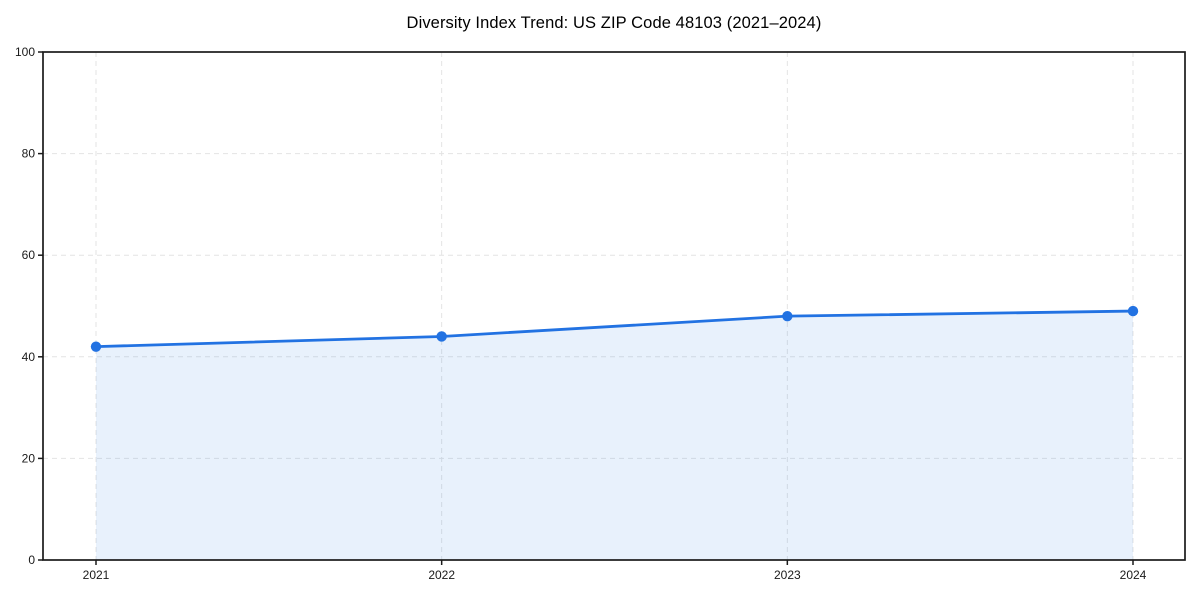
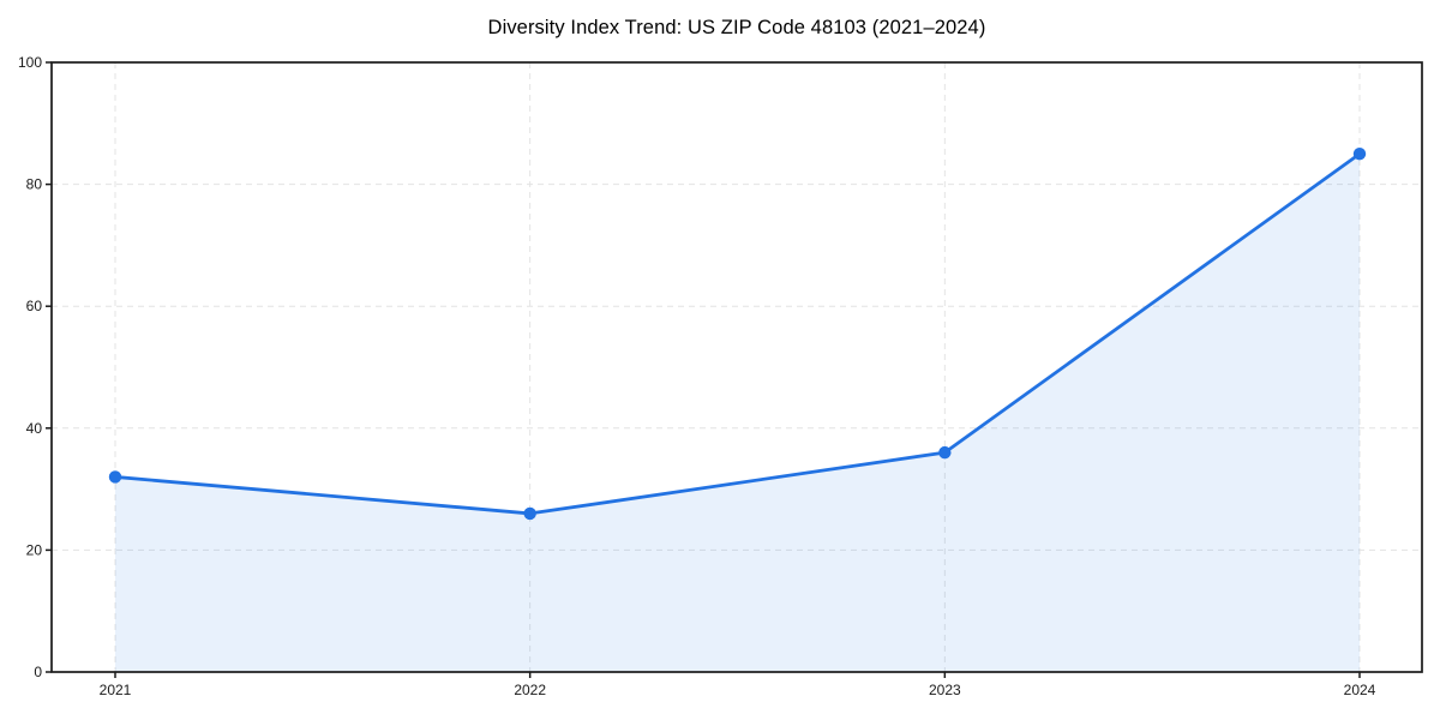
2021: 42 -> 32
2022: 44 -> 26
2023: 48 -> 36
2024: 49 -> 85
